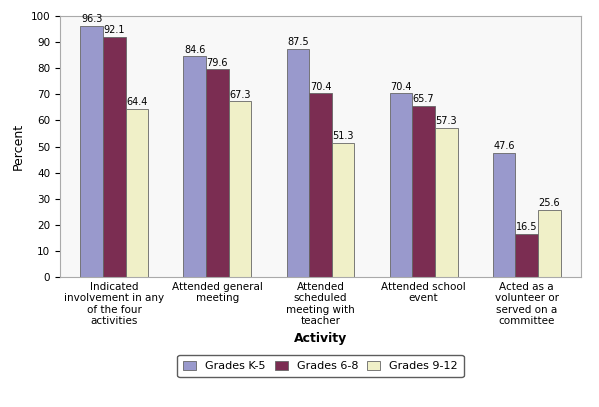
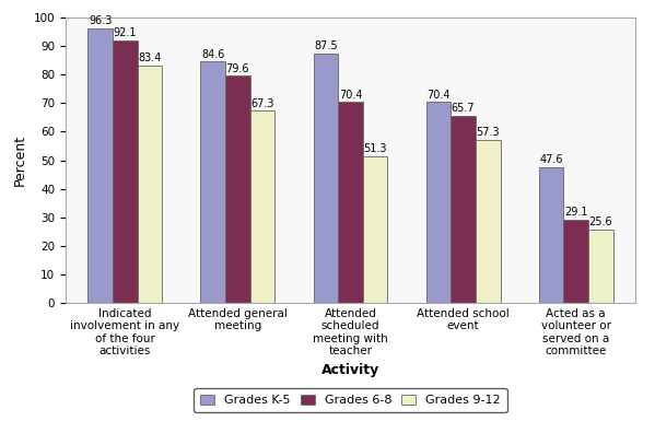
Grades 9-12/Indicated involvement in any of the four activities: 64.4 -> 83.4
Grades 6-8/Acted as a volunteer or served on a committee: 16.5 -> 29.1
